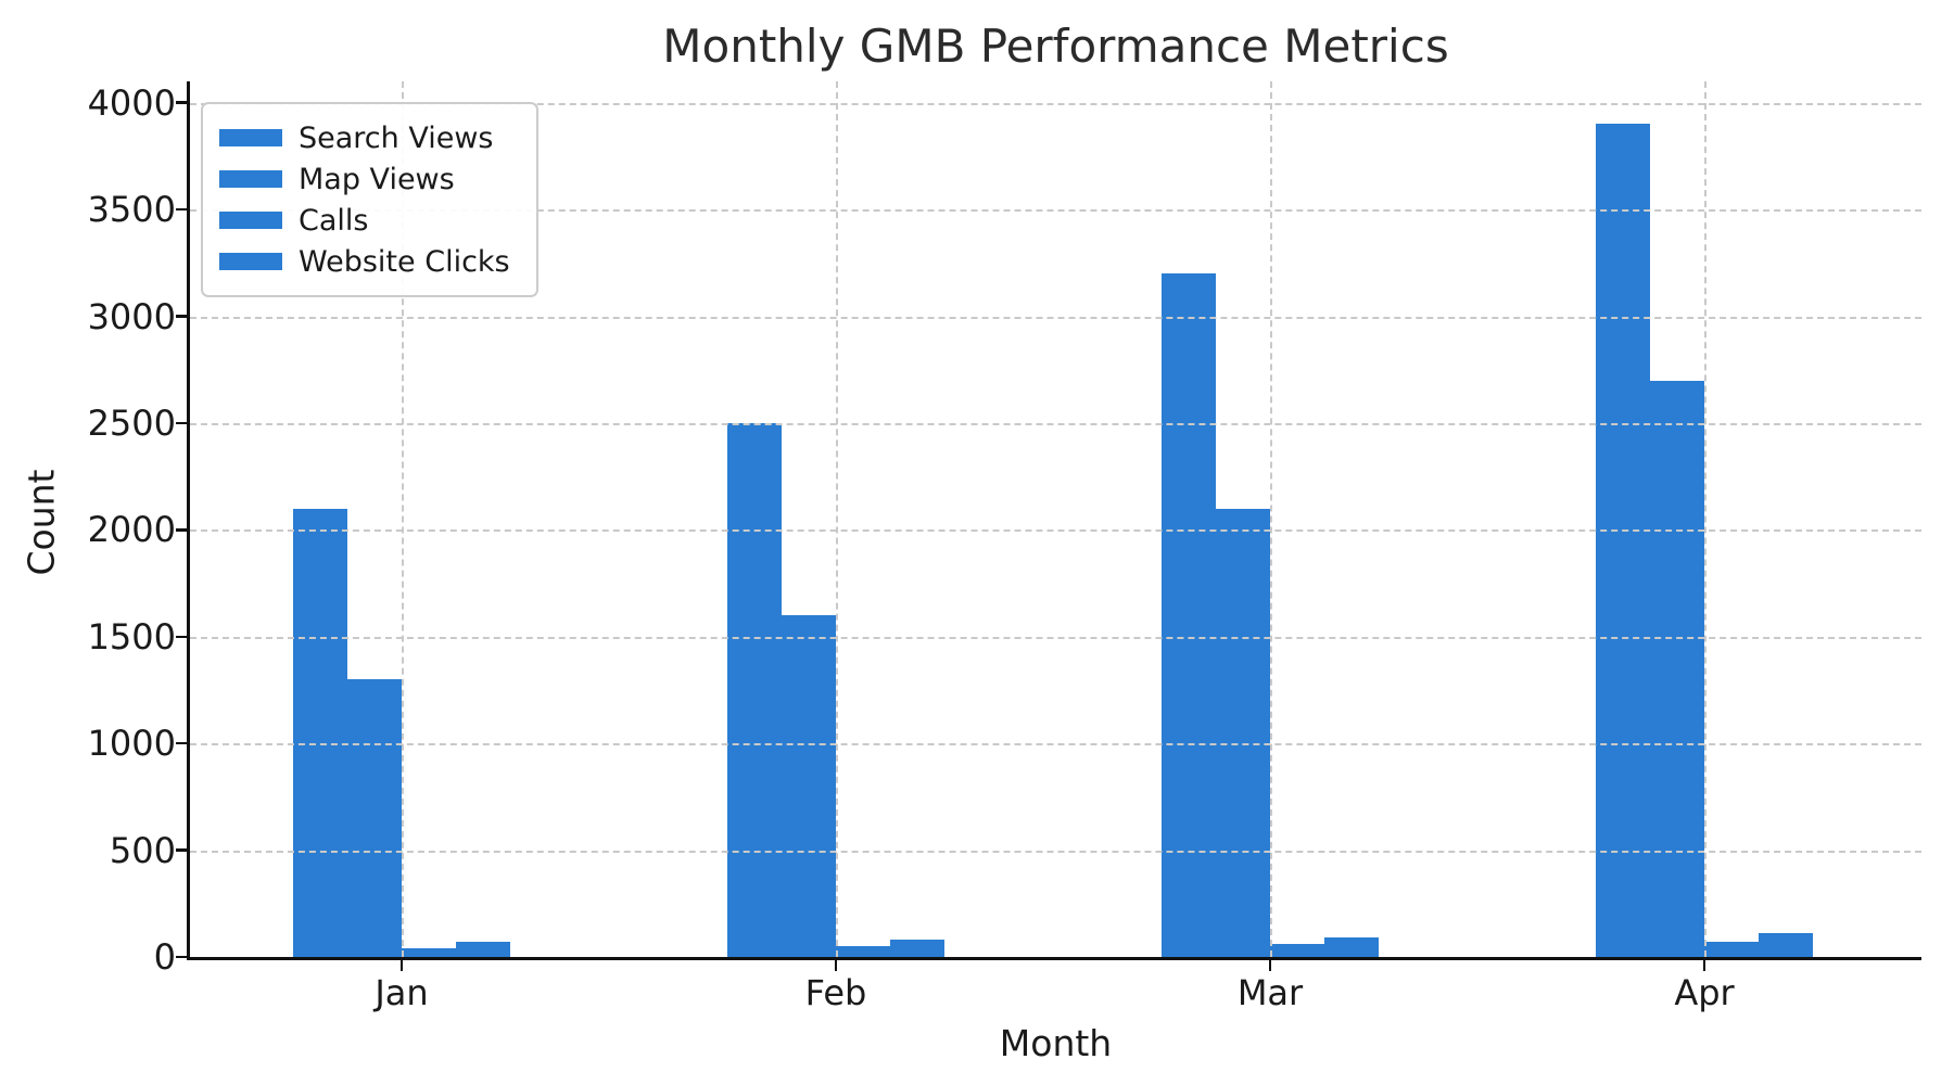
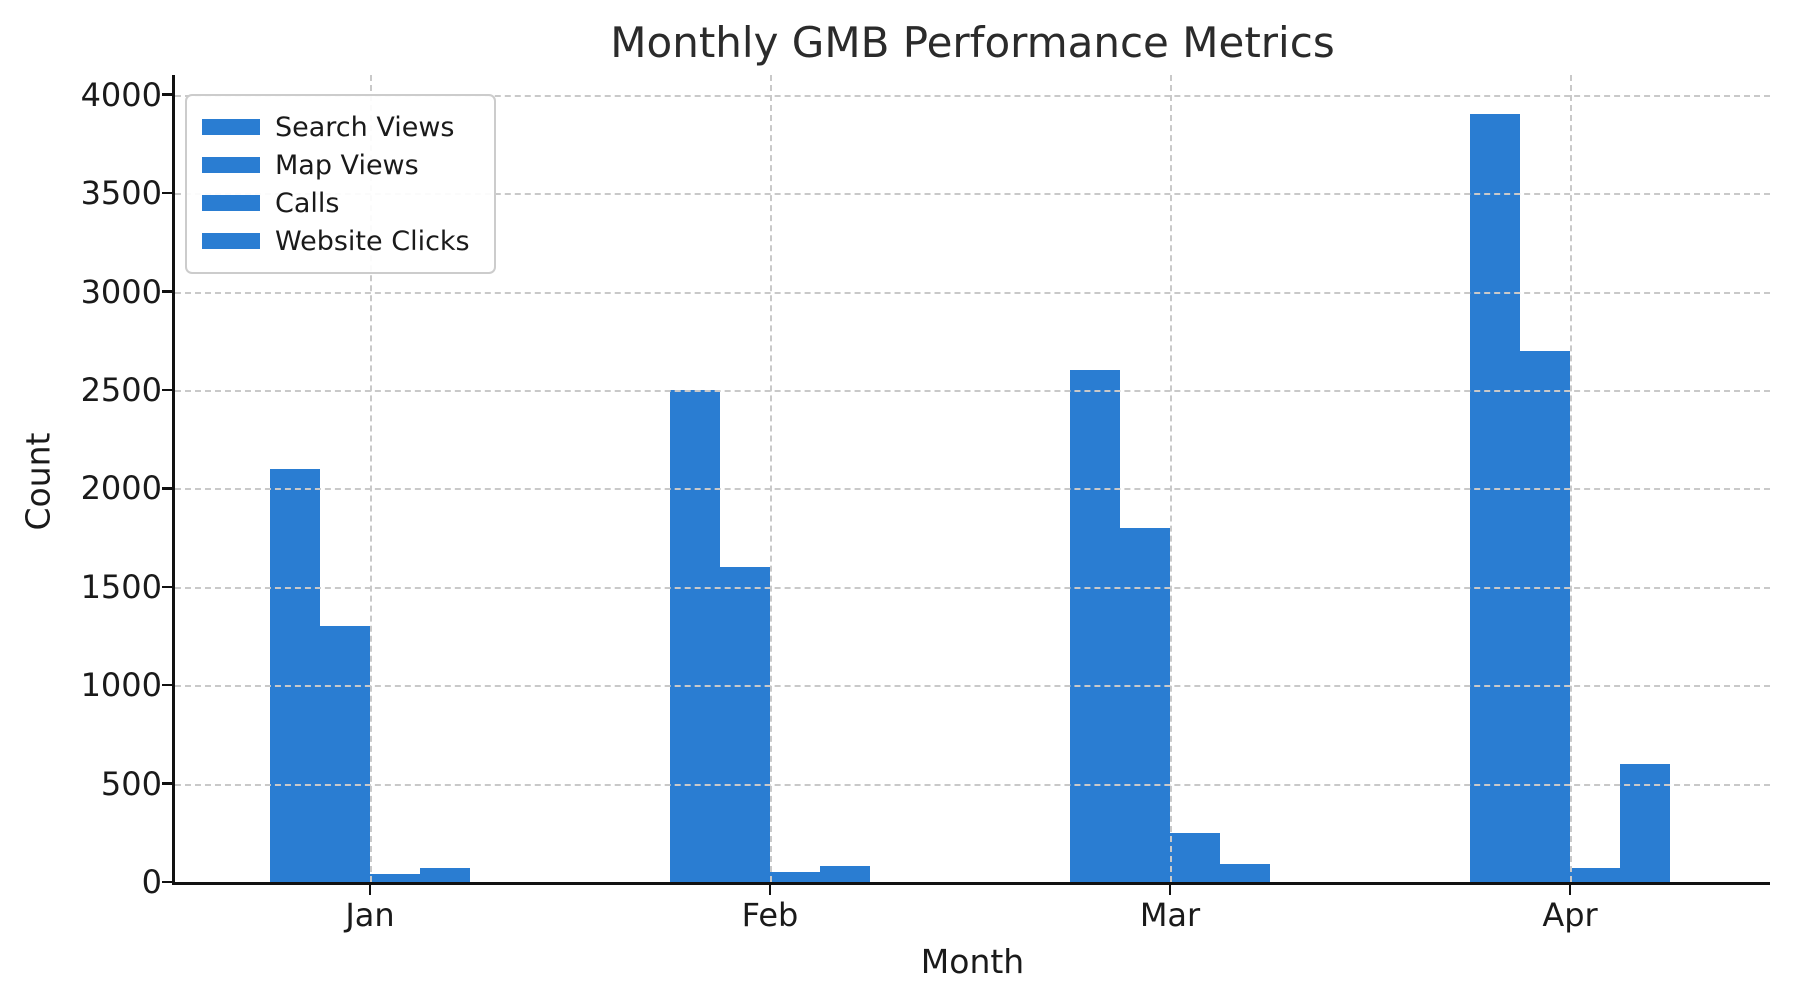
Search Views/Mar: 3200 -> 2600
Map Views/Mar: 2100 -> 1800
Calls/Mar: 60 -> 250
Website Clicks/Apr: 110 -> 600
